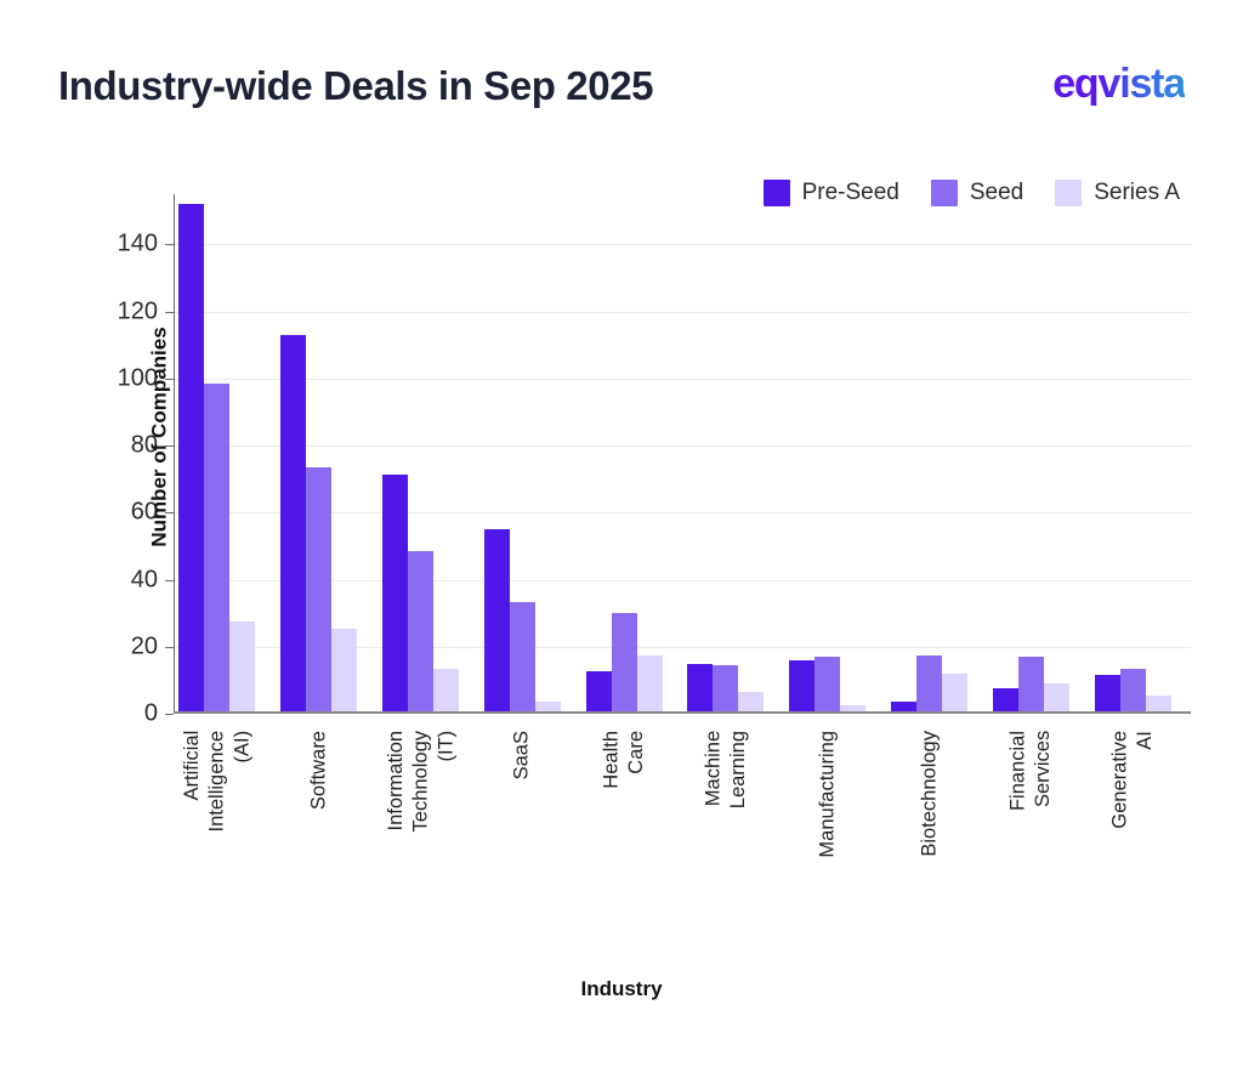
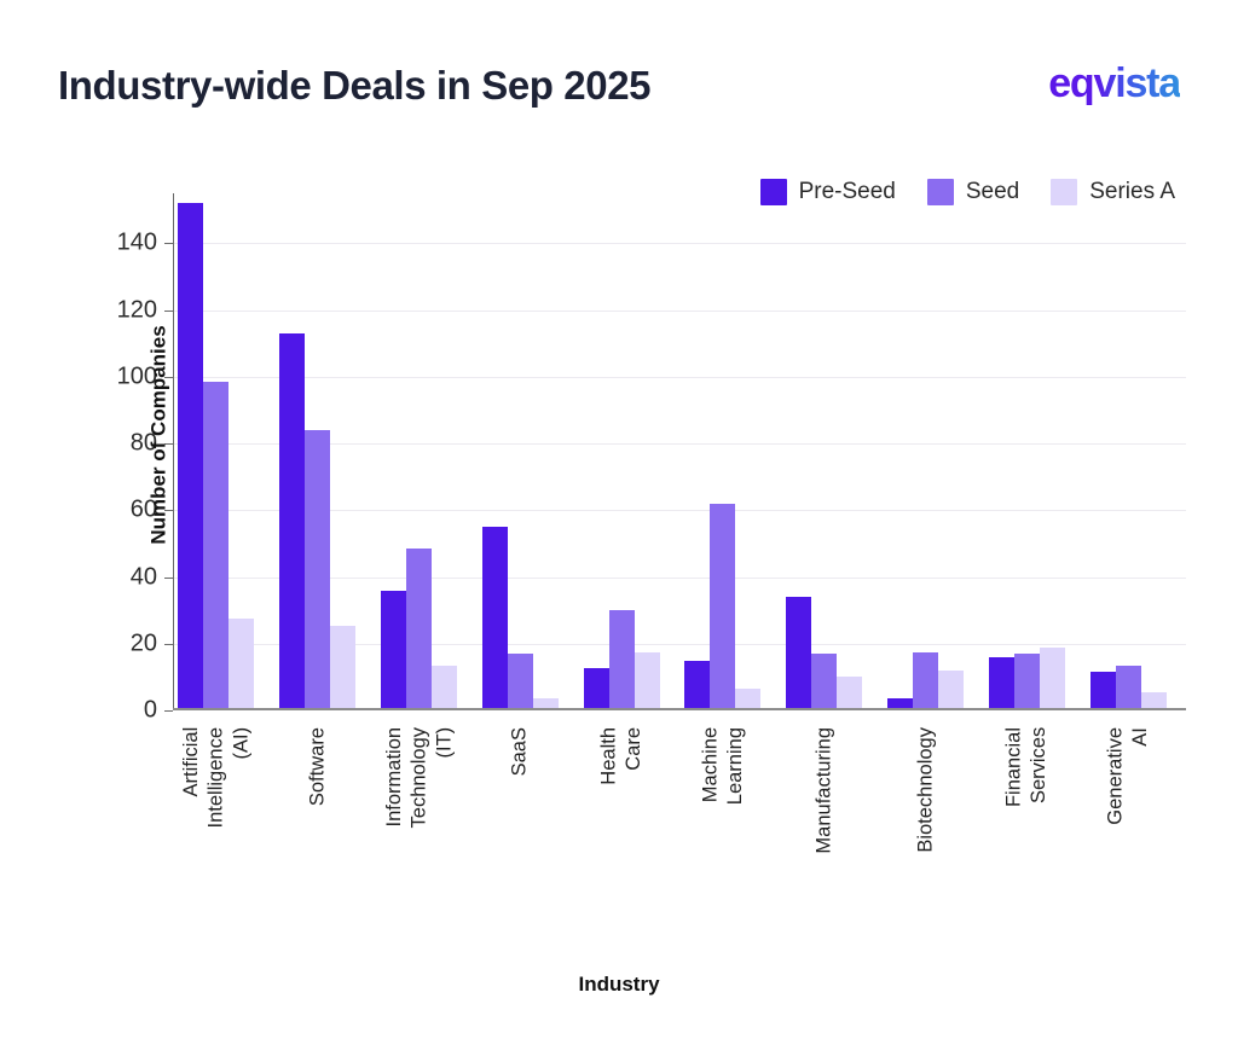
Seed/Software: 74 -> 84
Pre-Seed/Information Technology (IT): 72 -> 36
Seed/SaaS: 34 -> 17
Seed/Machine Learning: 14 -> 62
Pre-Seed/Manufacturing: 16 -> 34
Series A/Manufacturing: 2 -> 10
Pre-Seed/Financial Services: 8 -> 16
Series A/Financial Services: 9 -> 19
